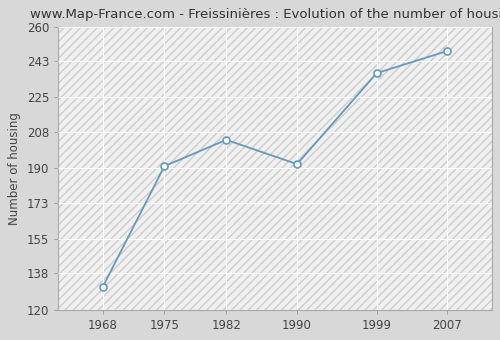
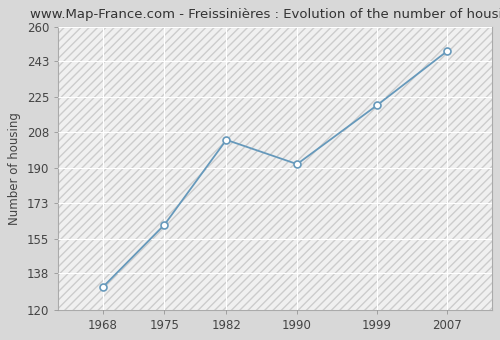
1975: 191 -> 162
1999: 237 -> 221
